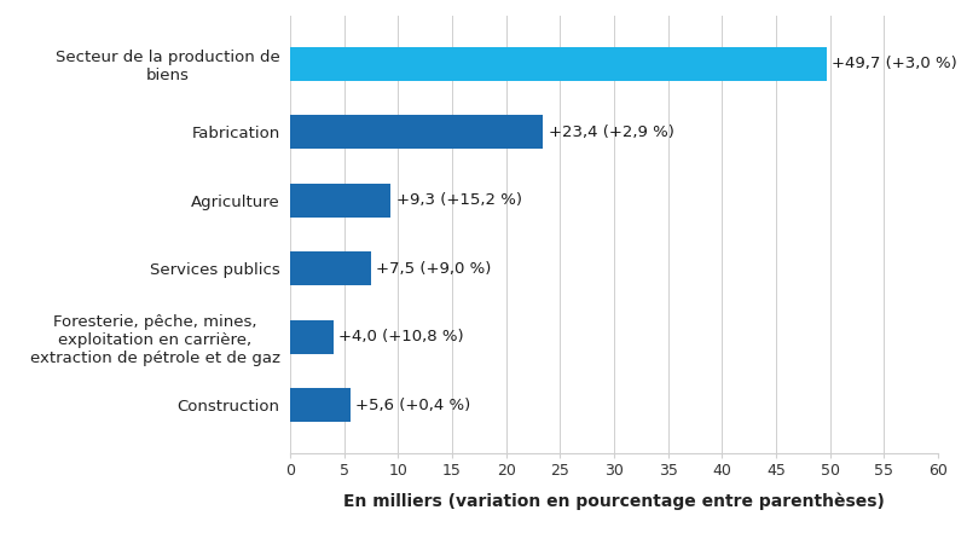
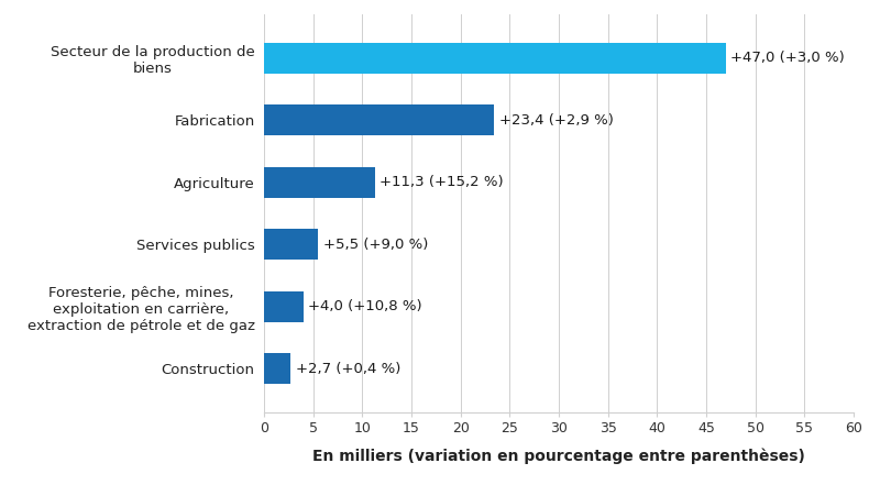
Secteur de la production de biens: +49,7 -> +47,0
Agriculture: +9,3 -> +11,3
Services publics: +7,5 -> +5,5
Construction: +5,6 -> +2,7
